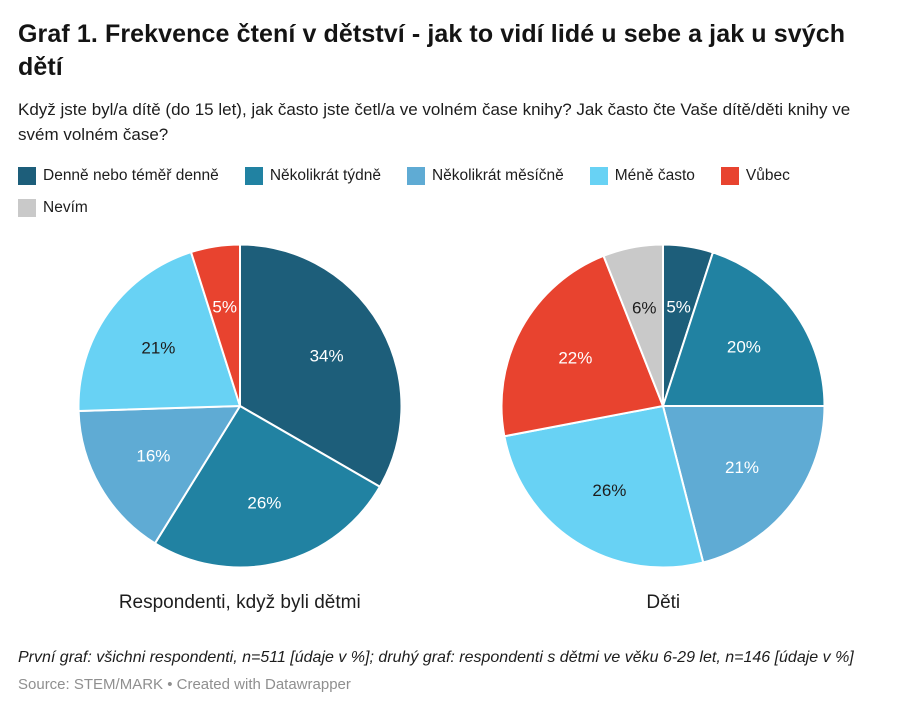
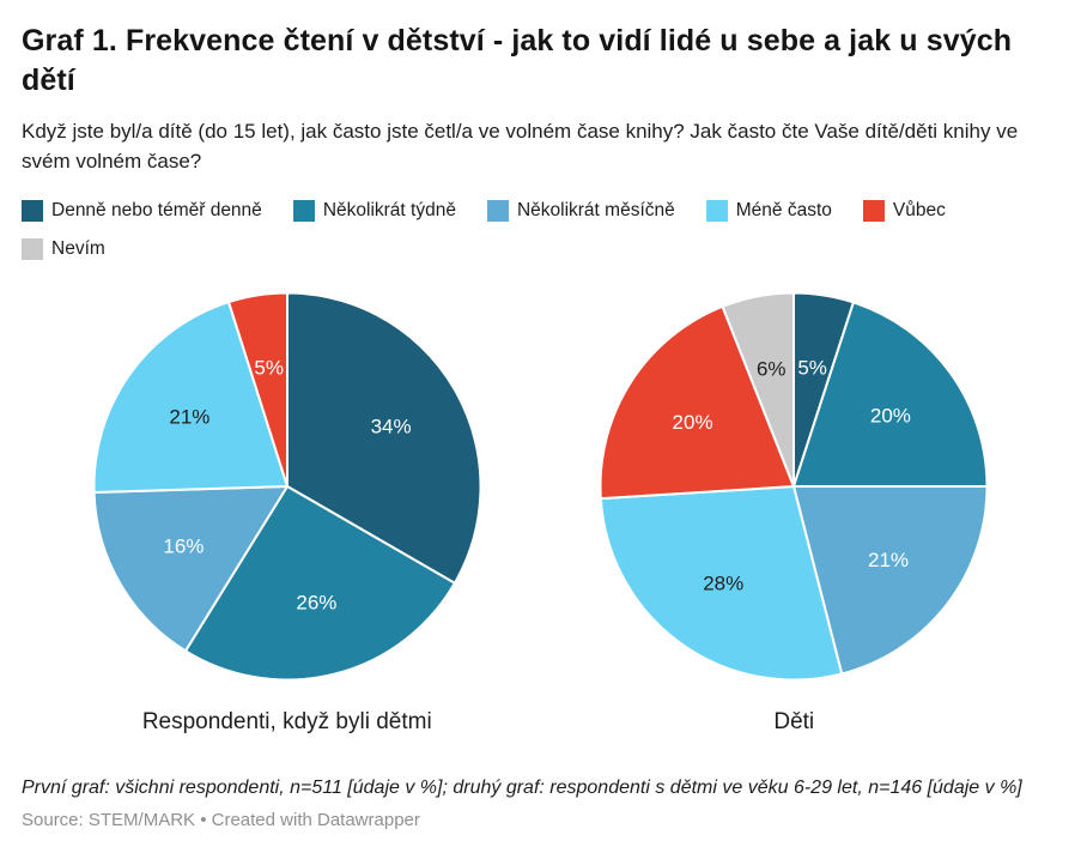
Děti/Méně často: 26% -> 28%
Děti/Vůbec: 22% -> 20%
